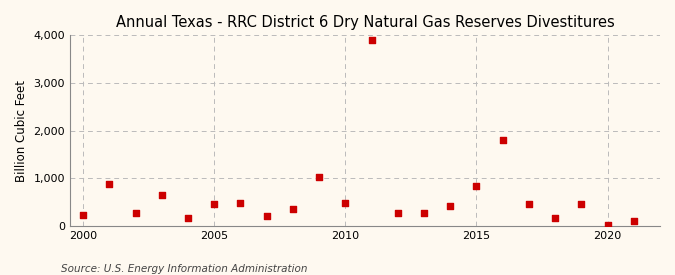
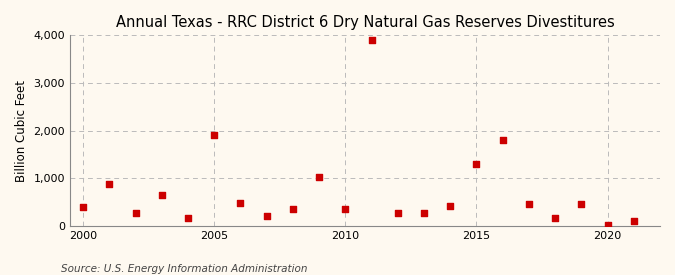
2000: 230 -> 400
2005: 460 -> 1,900
2010: 490 -> 350
2015: 830 -> 1,300
